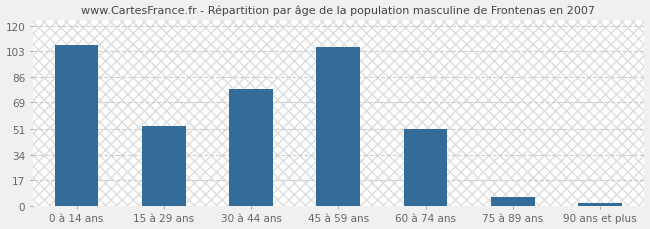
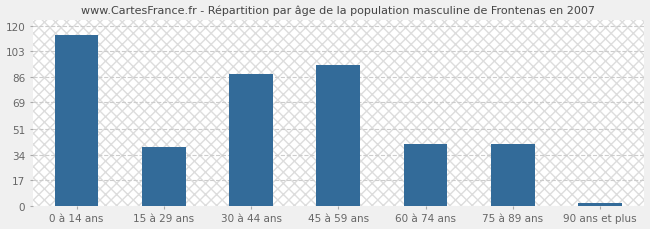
0 à 14 ans: 107 -> 114
15 à 29 ans: 53 -> 39
30 à 44 ans: 78 -> 88
45 à 59 ans: 106 -> 94
60 à 74 ans: 51 -> 41
75 à 89 ans: 6 -> 41
